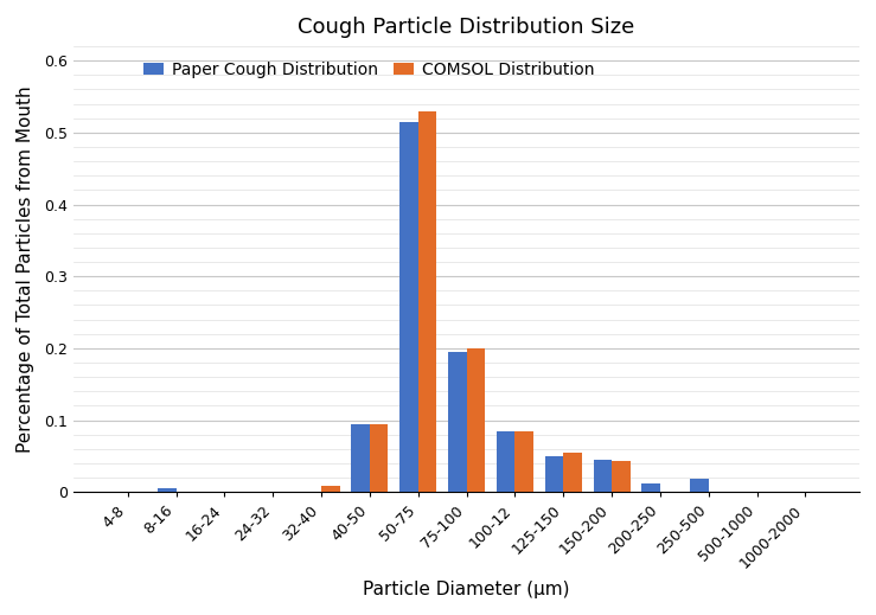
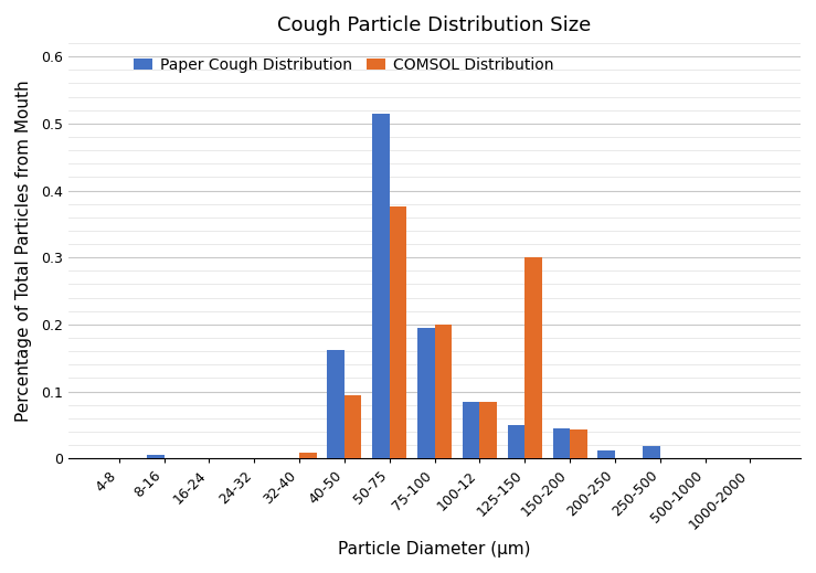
Paper Cough Distribution/40-50: 0.095 -> 0.162
COMSOL Distribution/50-75: 0.530 -> 0.376
COMSOL Distribution/125-150: 0.055 -> 0.300
